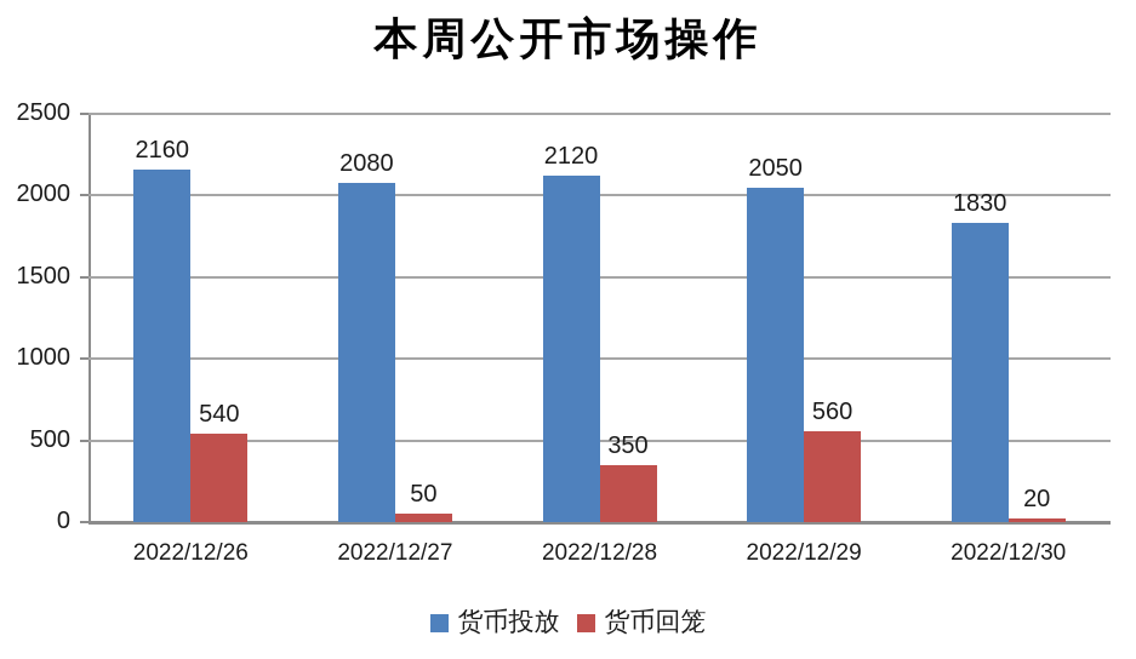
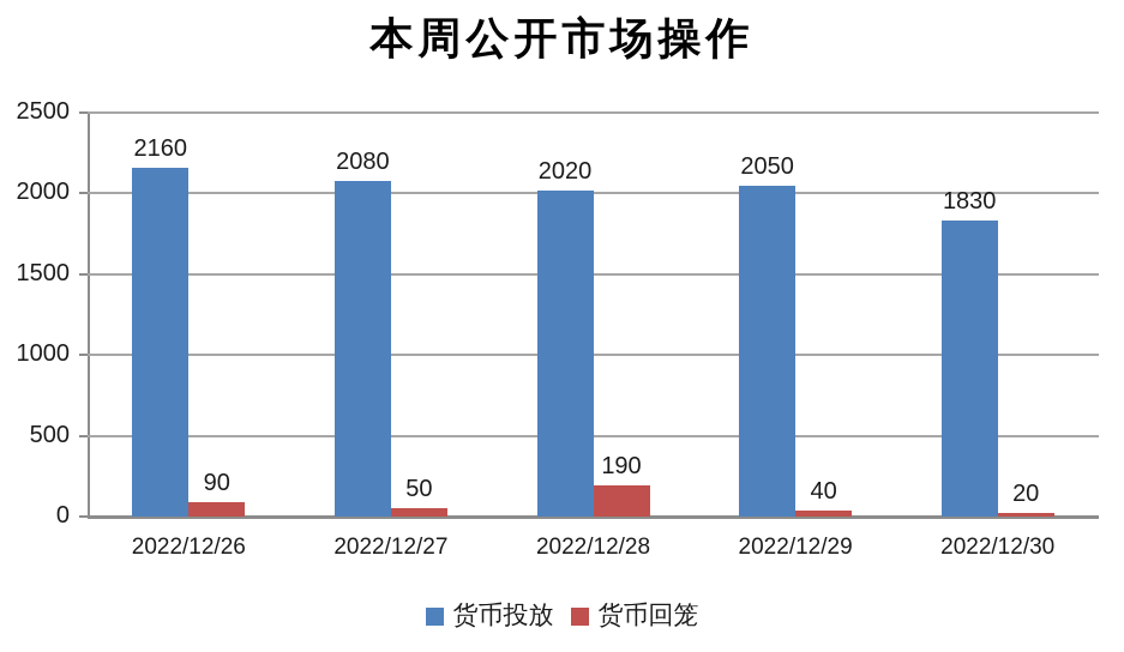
货币回笼/2022/12/26: 540 -> 90
货币投放/2022/12/28: 2120 -> 2020
货币回笼/2022/12/28: 350 -> 190
货币回笼/2022/12/29: 560 -> 40
